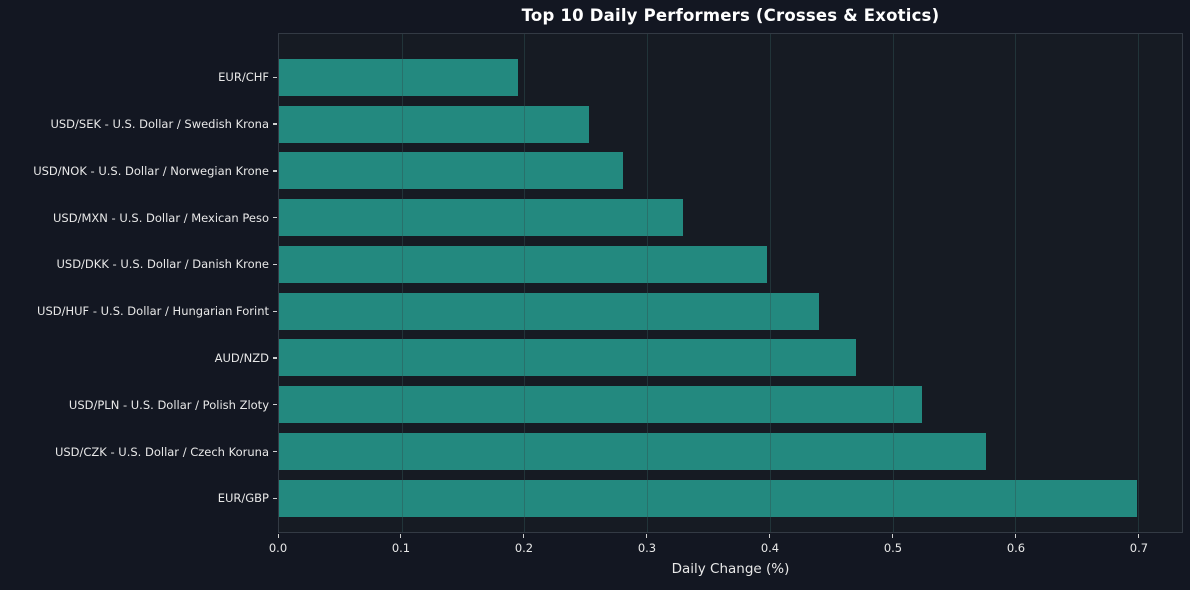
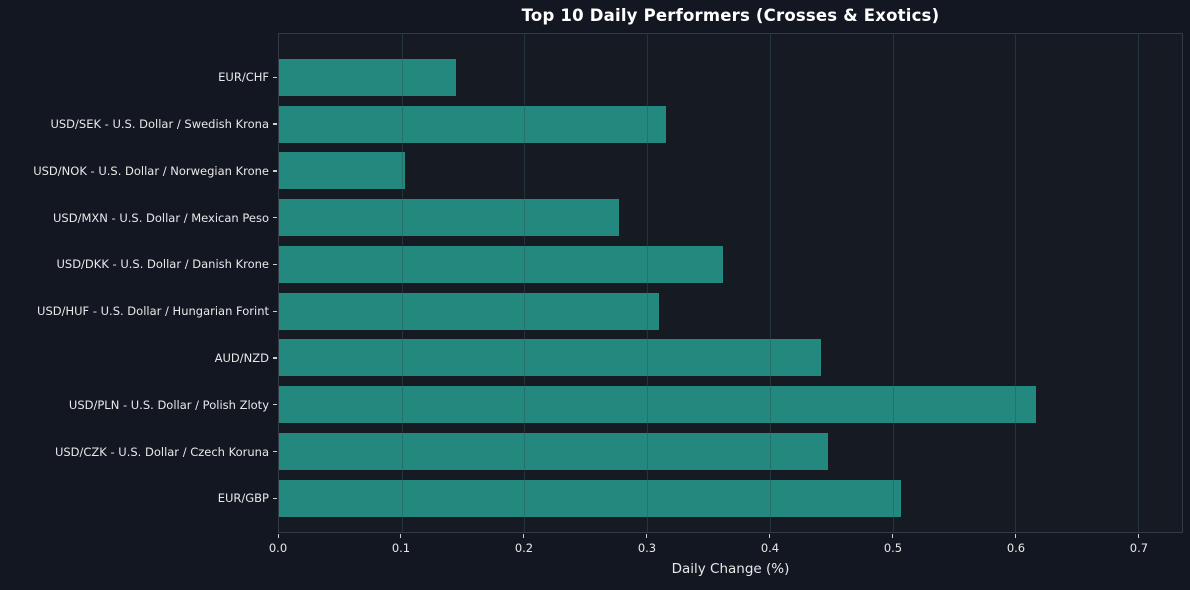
EUR/CHF: 0.195 -> 0.144
USD/SEK - U.S. Dollar / Swedish Krona: 0.253 -> 0.315
USD/NOK - U.S. Dollar / Norwegian Krone: 0.280 -> 0.103
USD/MXN - U.S. Dollar / Mexican Peso: 0.329 -> 0.277
USD/DKK - U.S. Dollar / Danish Krone: 0.398 -> 0.362
USD/HUF - U.S. Dollar / Hungarian Forint: 0.440 -> 0.310
AUD/NZD: 0.470 -> 0.442
USD/PLN - U.S. Dollar / Polish Zloty: 0.524 -> 0.617
USD/CZK - U.S. Dollar / Czech Koruna: 0.576 -> 0.447
EUR/GBP: 0.699 -> 0.507
